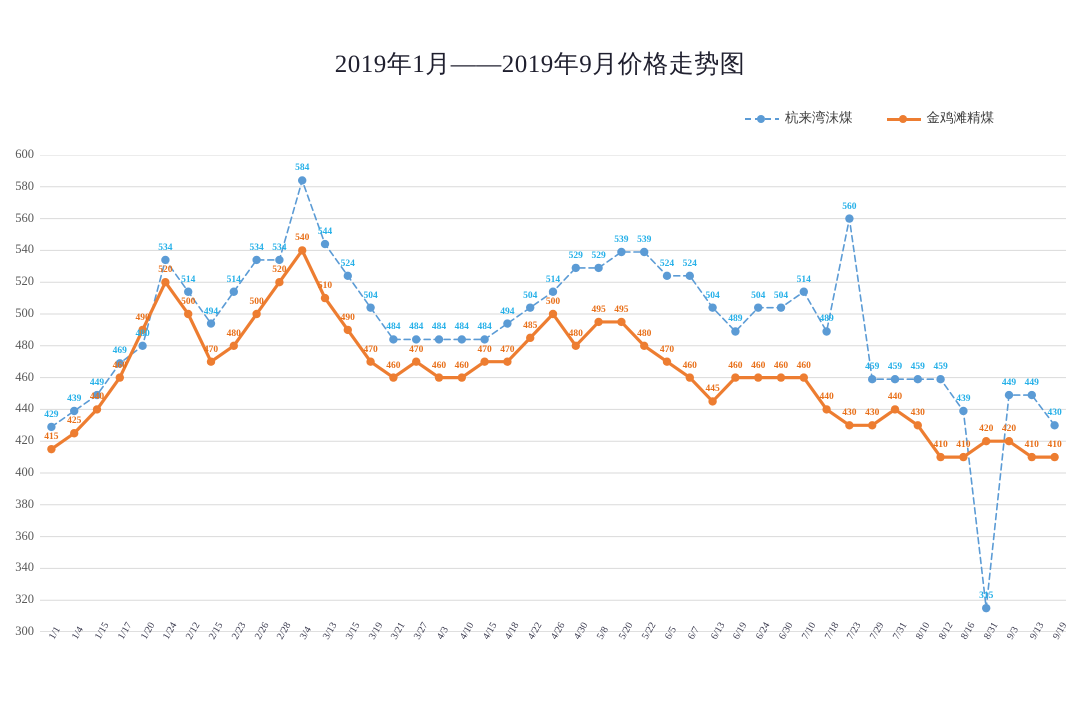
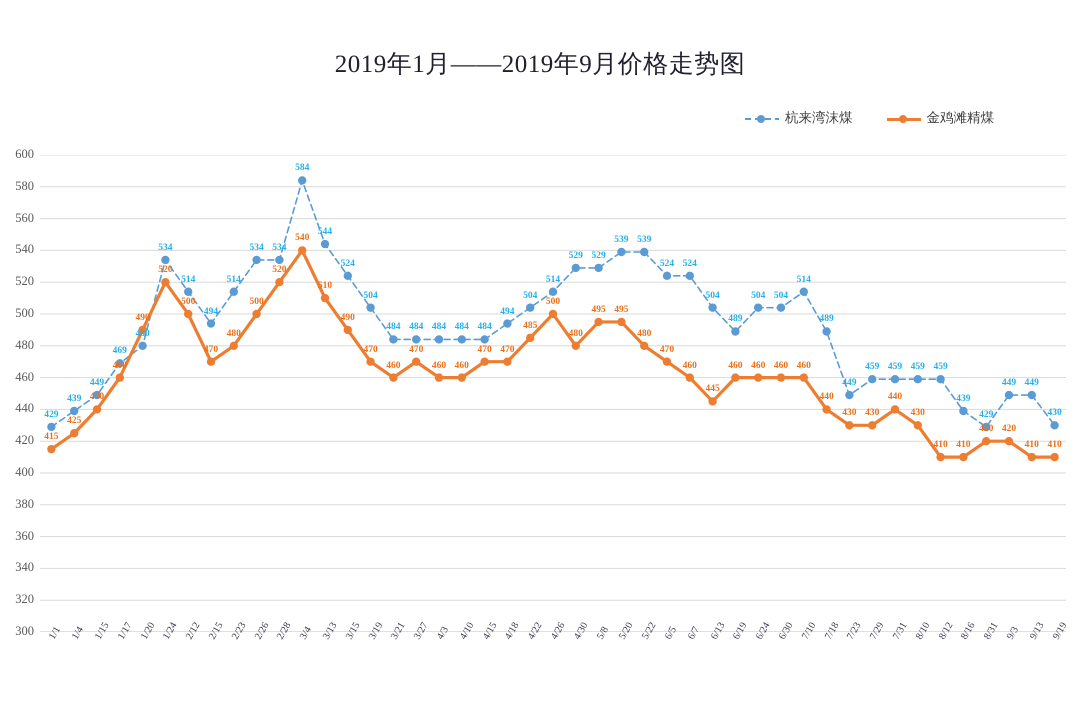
杭来湾沫煤/7/23: 560 -> 449
杭来湾沫煤/8/31: 315 -> 429
